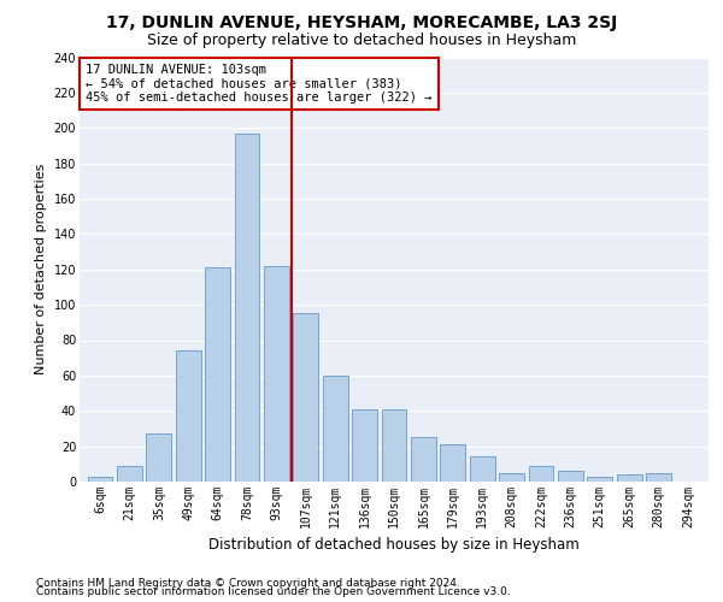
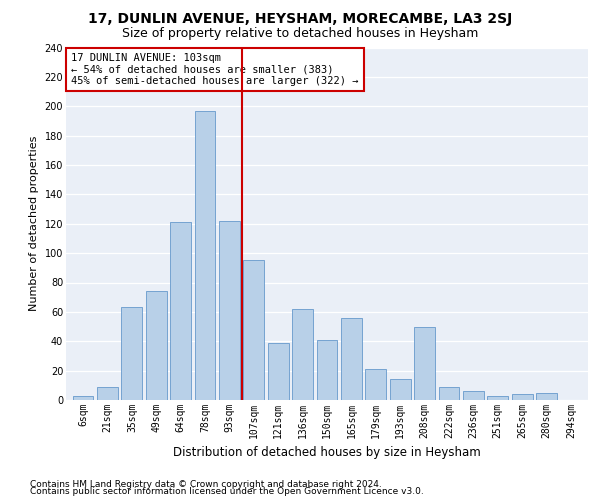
35sqm: 27 -> 63
121sqm: 60 -> 39
136sqm: 41 -> 62
165sqm: 25 -> 56
208sqm: 5 -> 50
